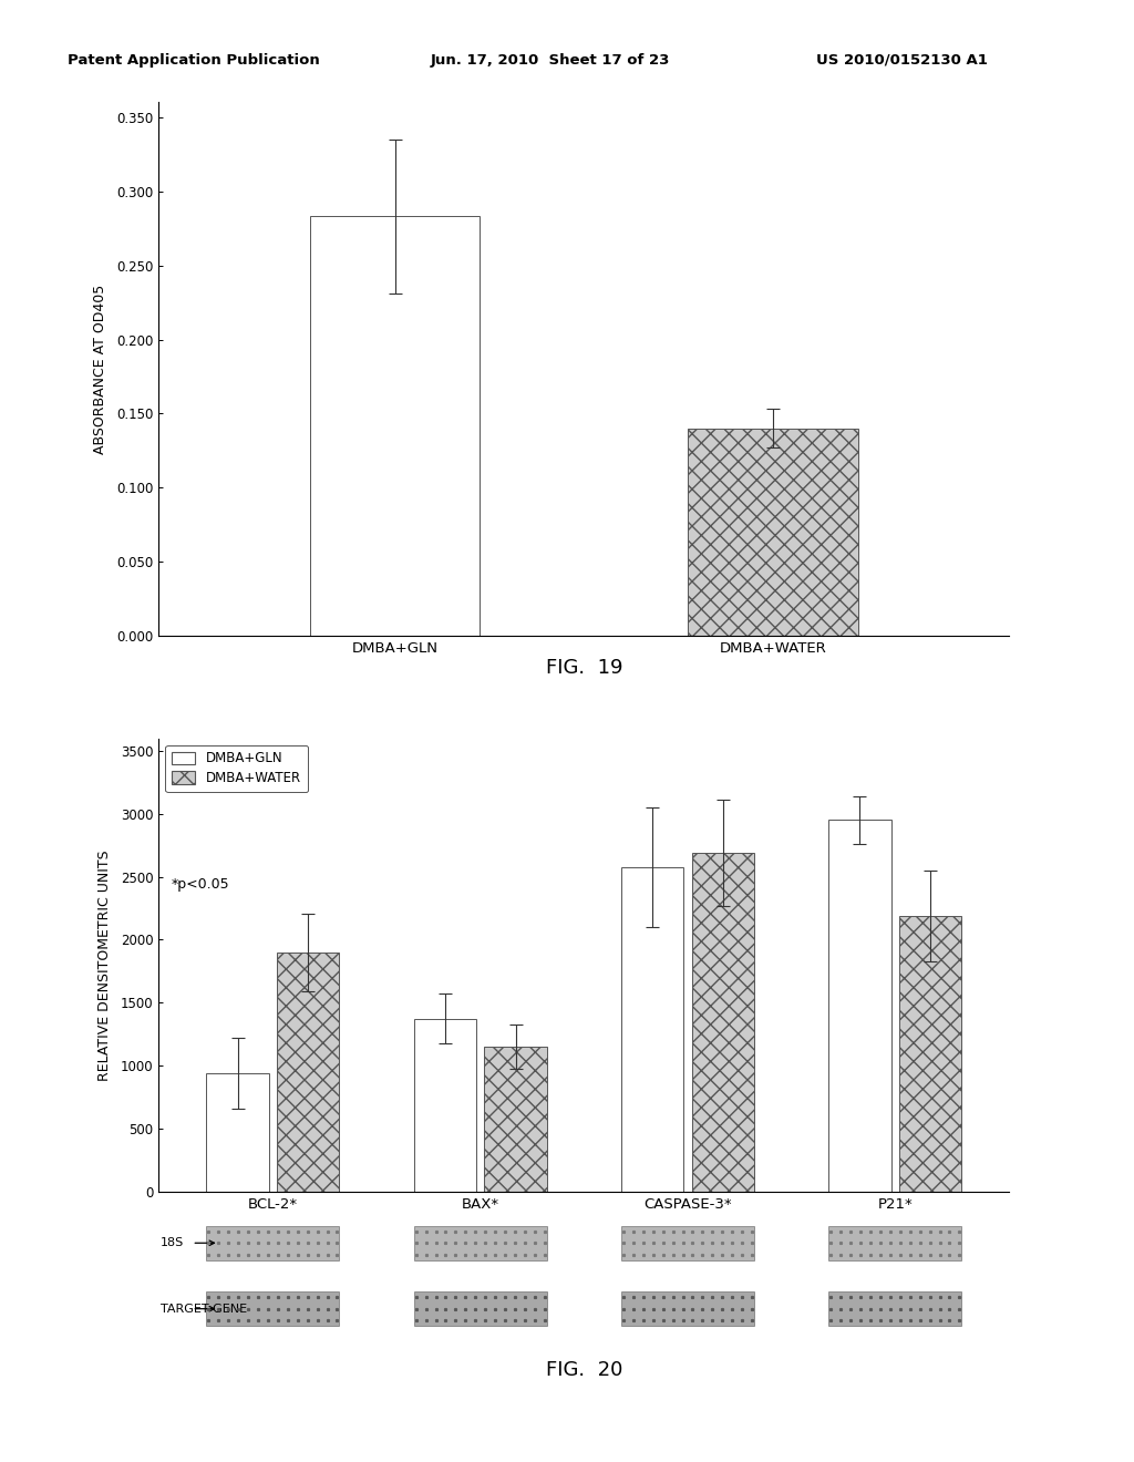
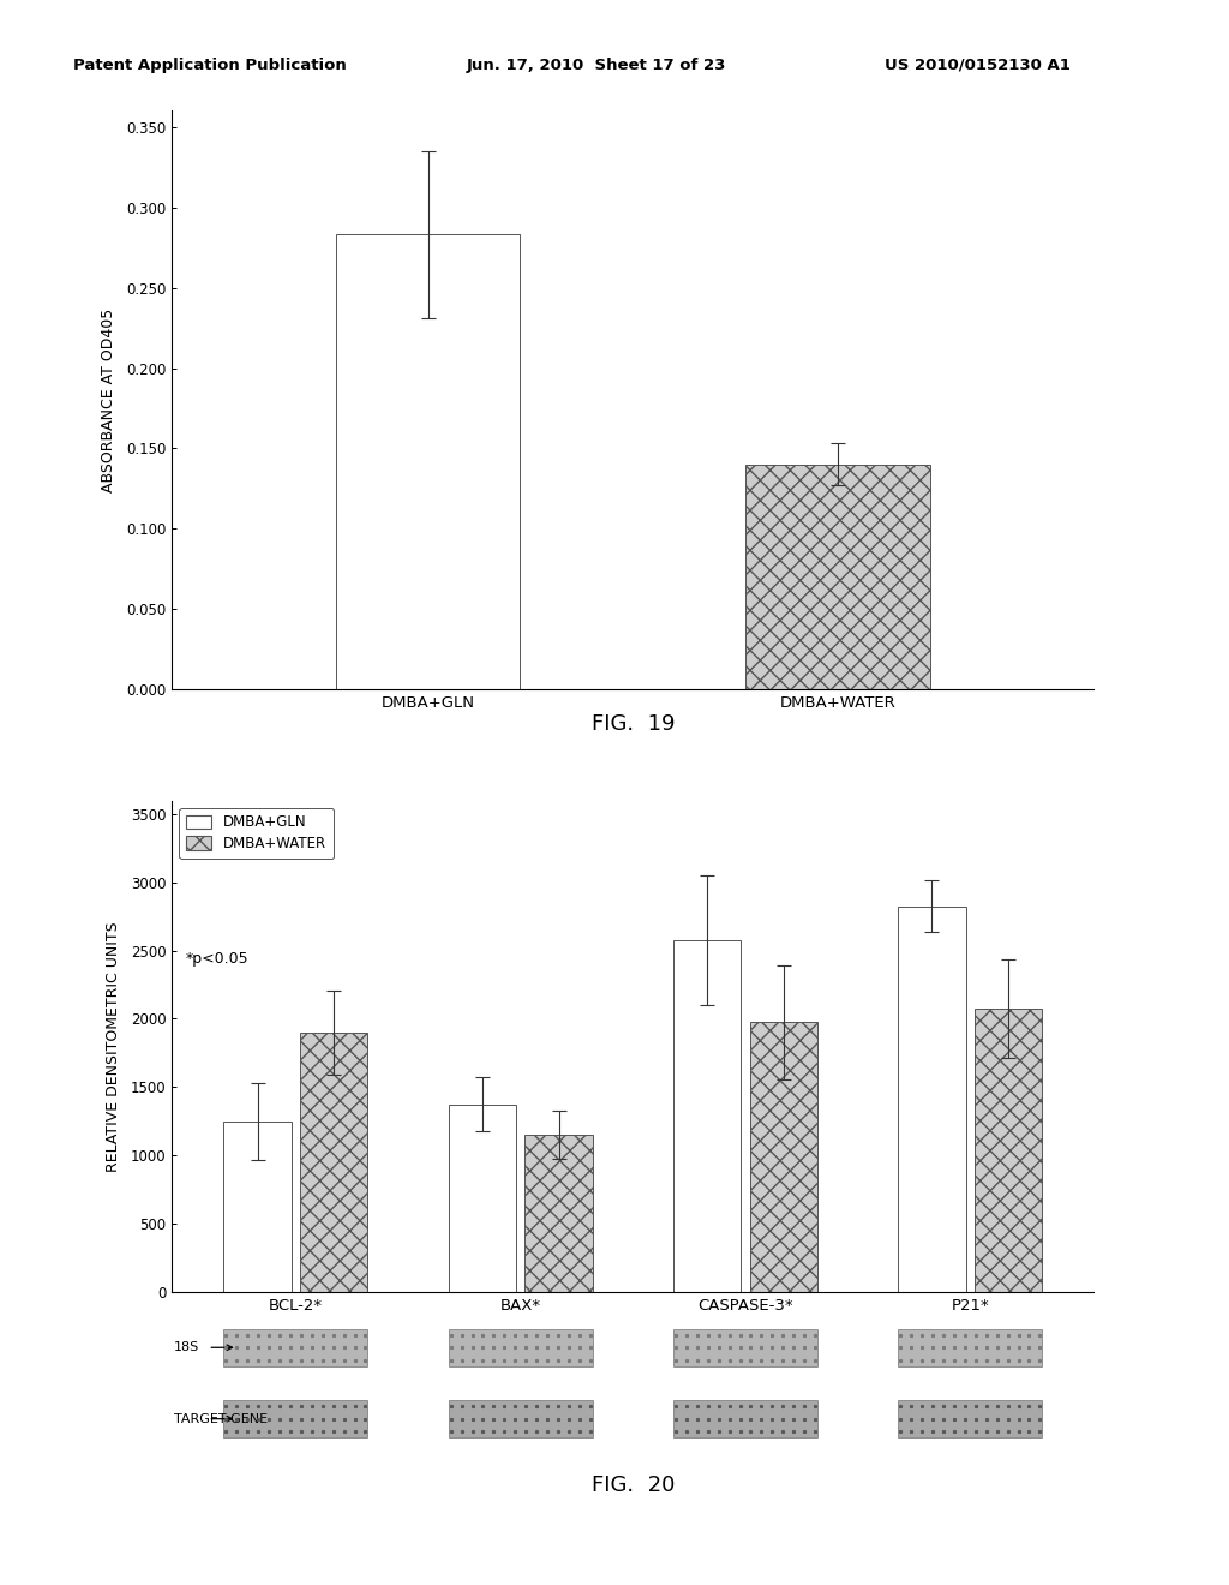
DMBA+GLN/BCL-2*: 940 -> 1250
DMBA+WATER/CASPASE-3*: 2690 -> 1980
DMBA+GLN/P21*: 2950 -> 2820
DMBA+WATER/P21*: 2190 -> 2080
